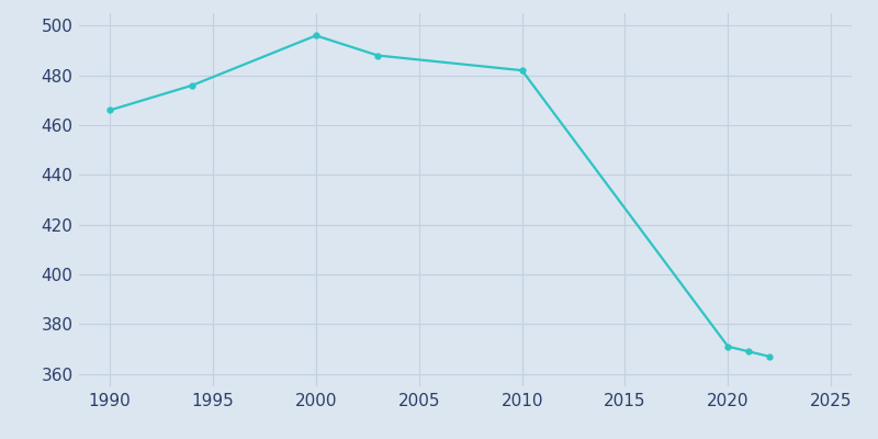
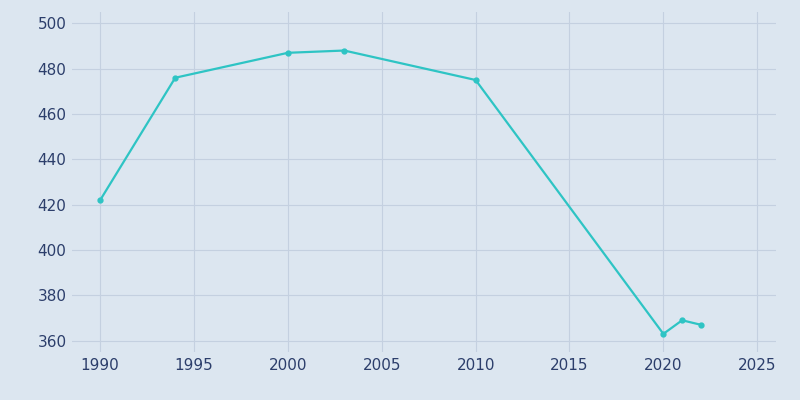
1990: 466 -> 422
2000: 496 -> 487
2010: 482 -> 475
2020: 371 -> 363
